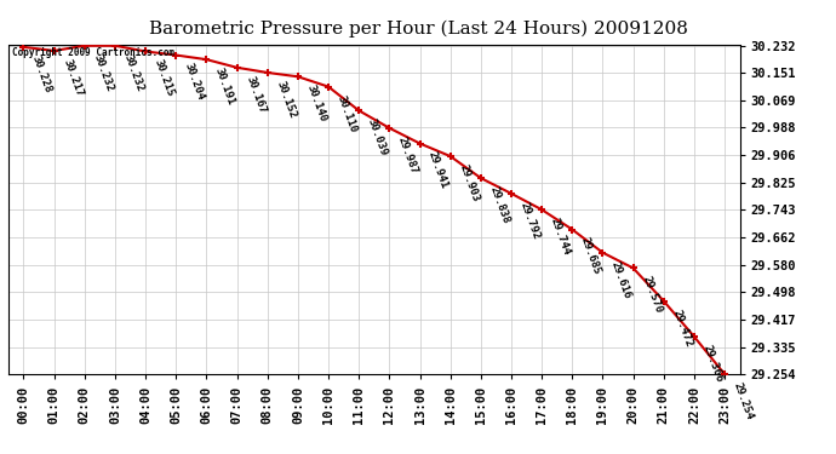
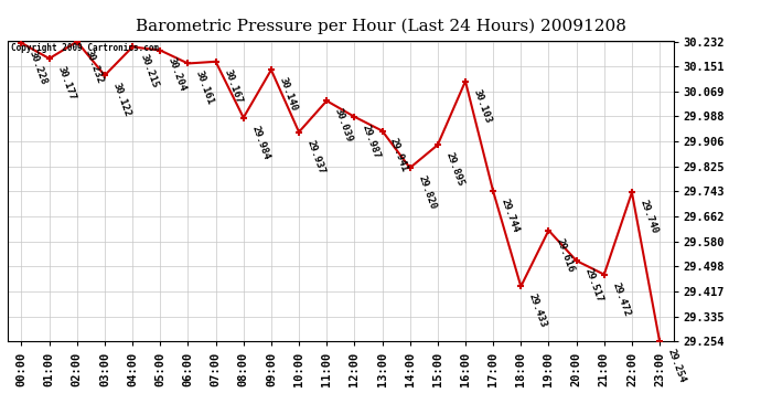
01:00: 30.217 -> 30.177
03:00: 30.232 -> 30.122
06:00: 30.191 -> 30.161
08:00: 30.152 -> 29.984
10:00: 30.110 -> 29.937
14:00: 29.903 -> 29.820
15:00: 29.838 -> 29.895
16:00: 29.792 -> 30.103
18:00: 29.685 -> 29.433
20:00: 29.570 -> 29.517
22:00: 29.366 -> 29.740
